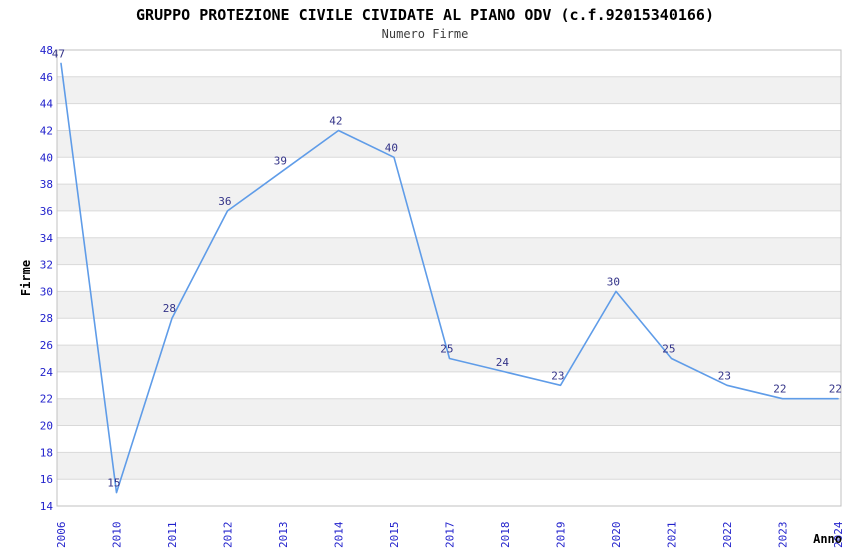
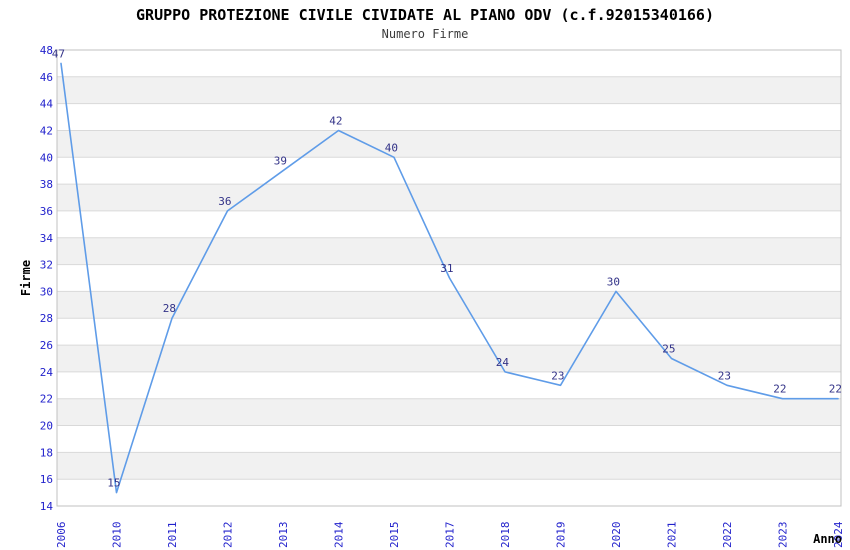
2017: 25 -> 31
